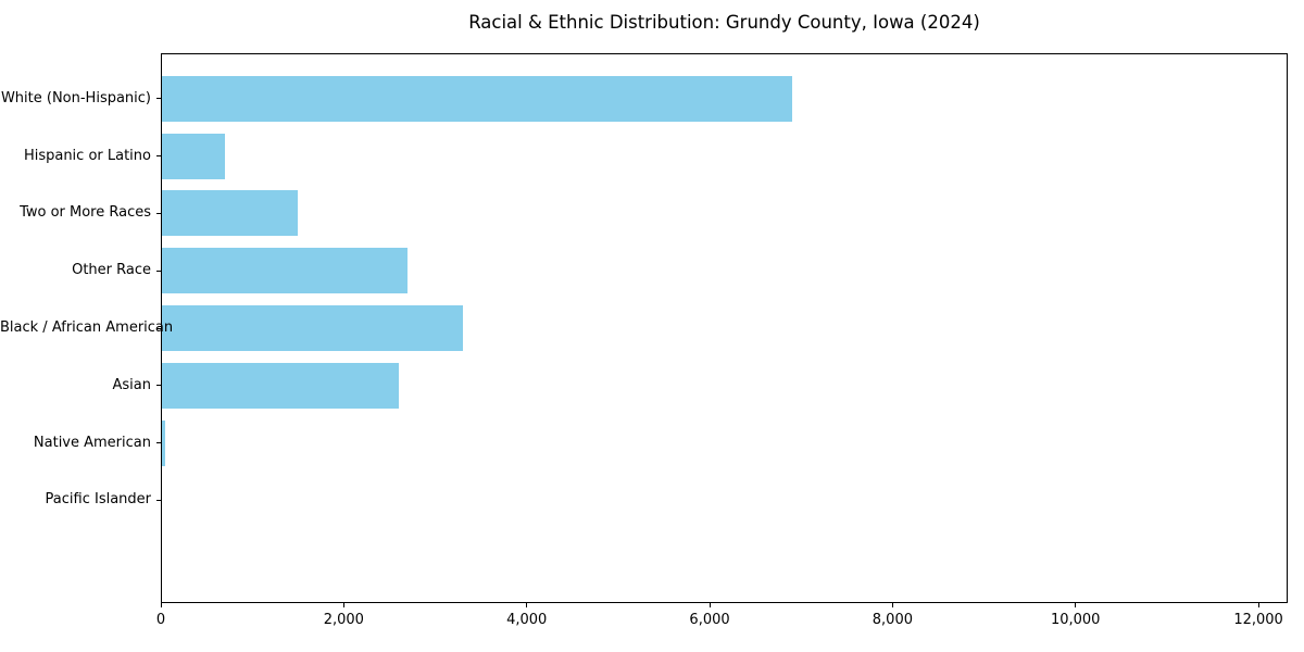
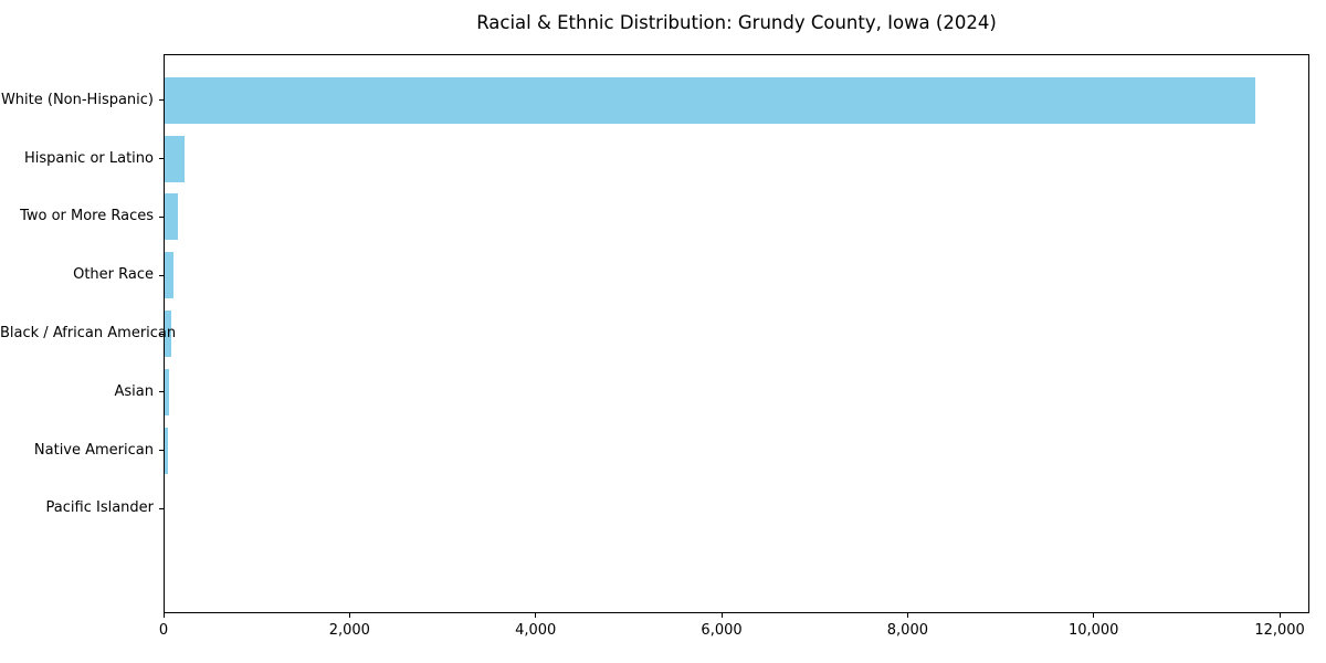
White (Non-Hispanic): 6900 -> 11700
Hispanic or Latino: 700 -> 200
Two or More Races: 1500 -> 200
Other Race: 2700 -> 100
Black / African American: 3300 -> 100
Asian: 2600 -> 100
